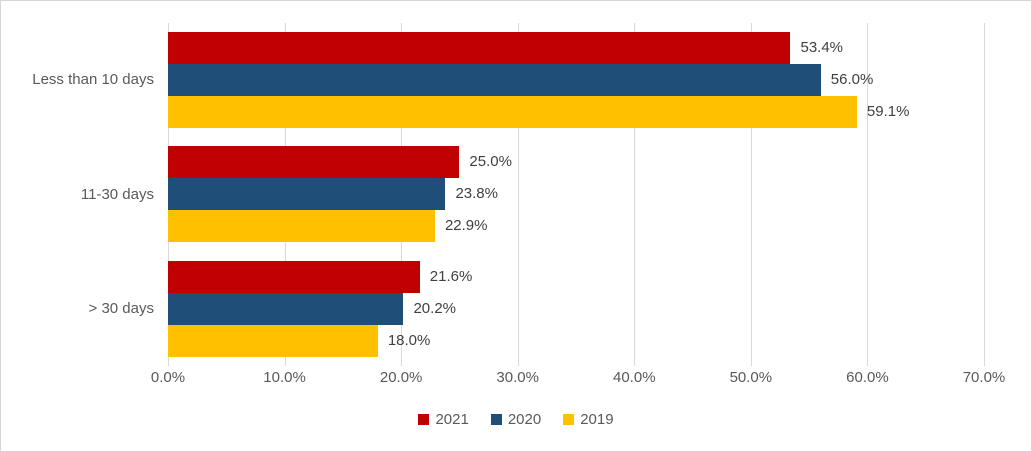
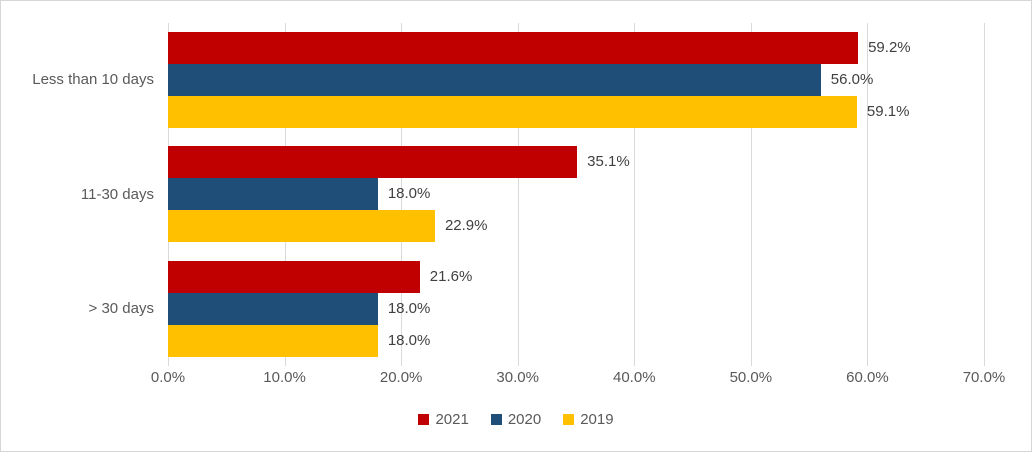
2021/Less than 10 days: 53.4% -> 59.2%
2021/11-30 days: 25.0% -> 35.1%
2020/11-30 days: 23.8% -> 18.0%
2020/> 30 days: 20.2% -> 18.0%
